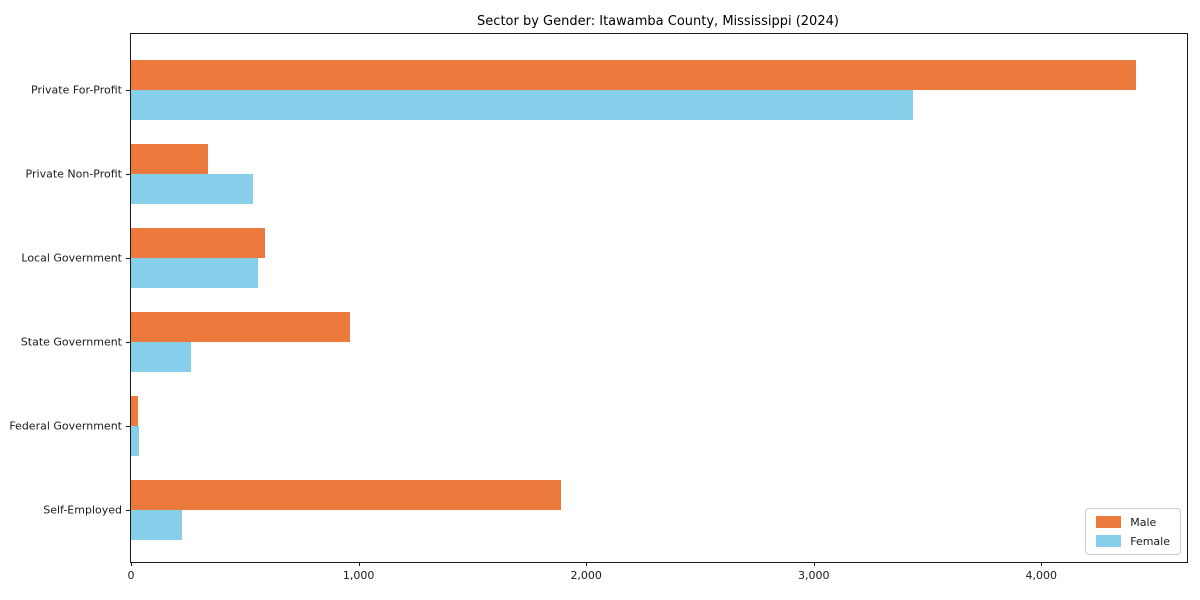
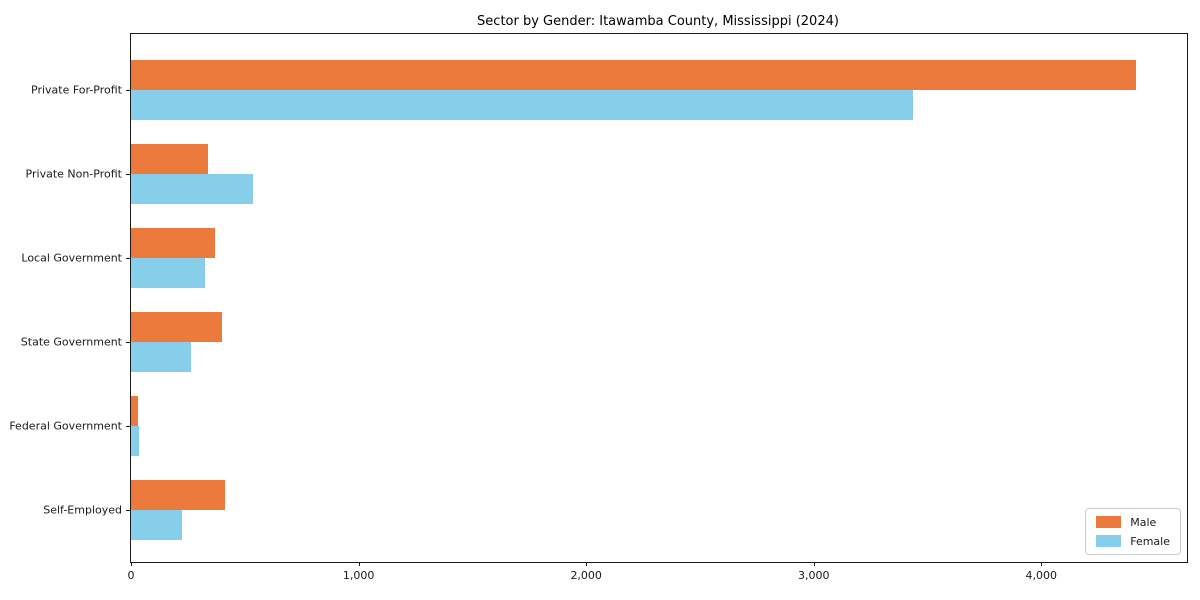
Male/Local Government: 590 -> 370
Female/Local Government: 560 -> 320
Male/State Government: 960 -> 400
Male/Self-Employed: 1890 -> 420
